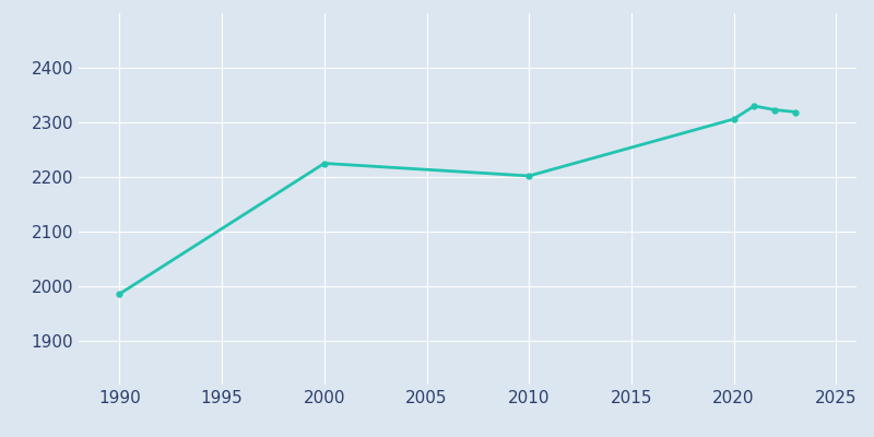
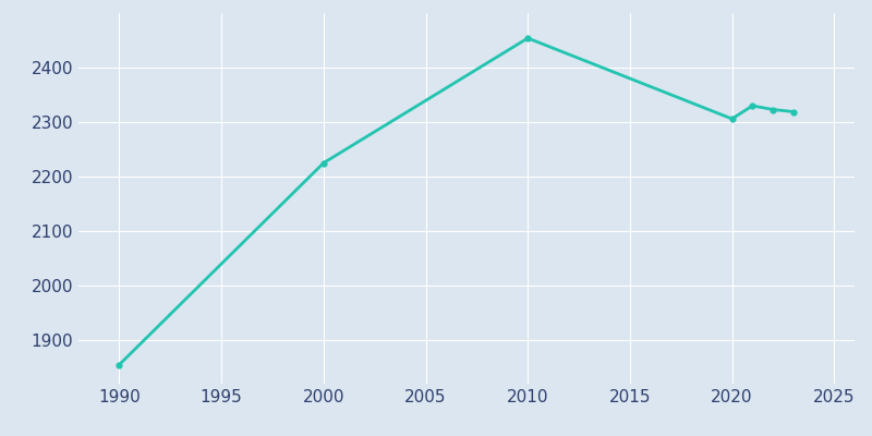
1990: 1986 -> 1855
2010: 2202 -> 2454
